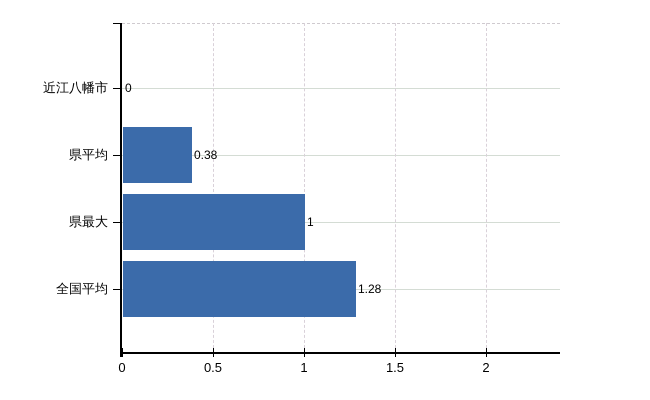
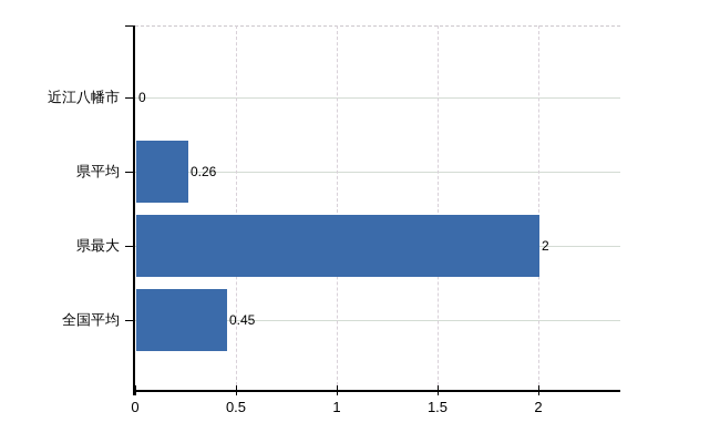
県平均: 0.38 -> 0.26
県最大: 1 -> 2
全国平均: 1.28 -> 0.45
